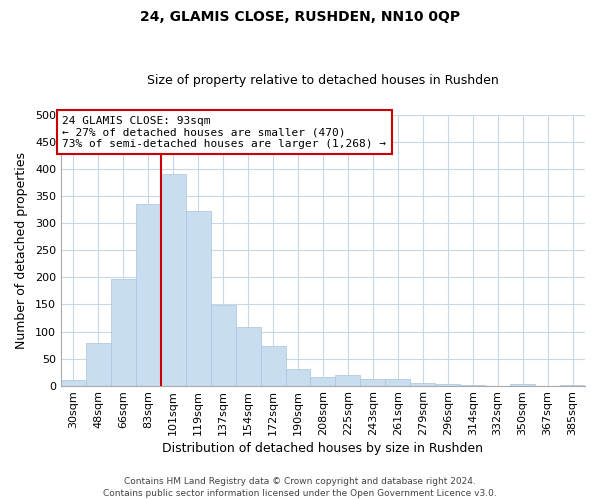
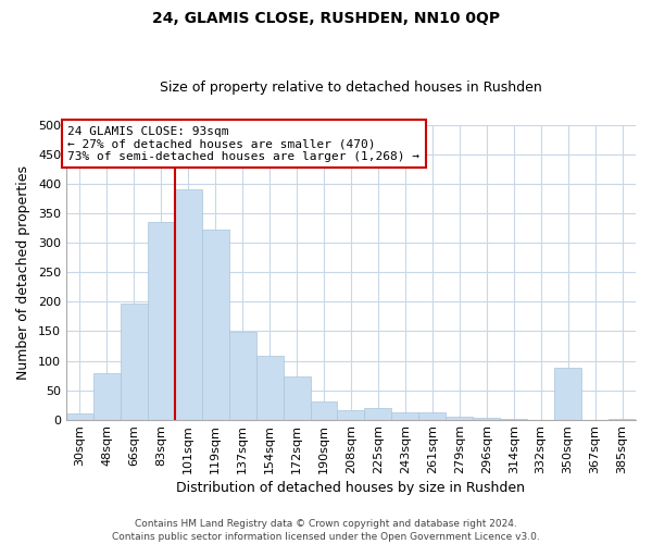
350sqm: 4 -> 88
